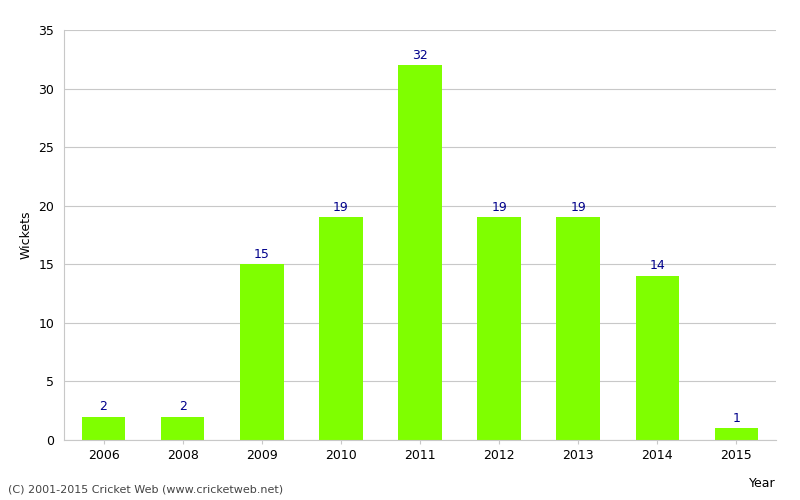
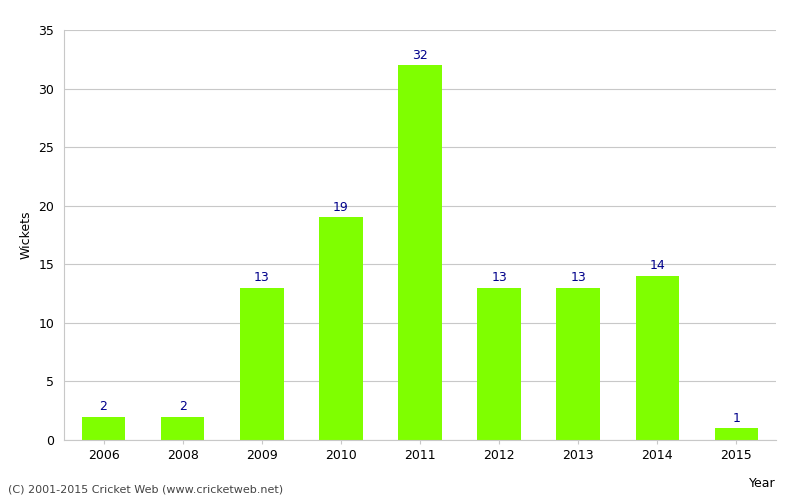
2009: 15 -> 13
2012: 19 -> 13
2013: 19 -> 13
